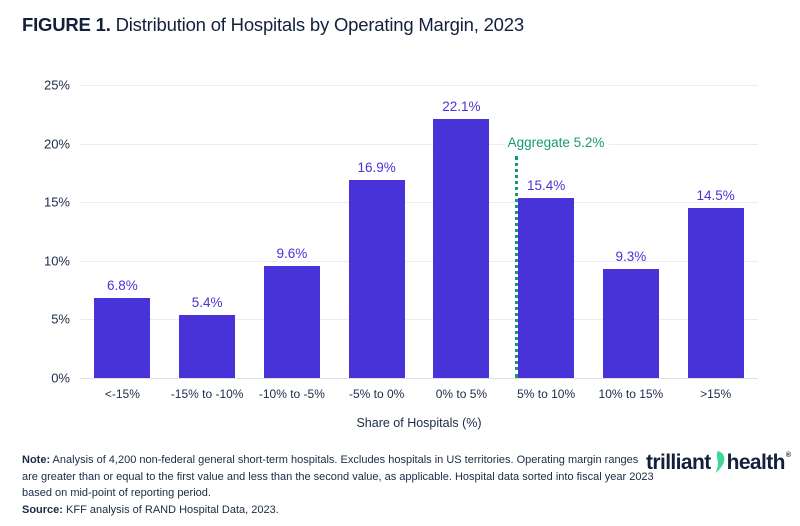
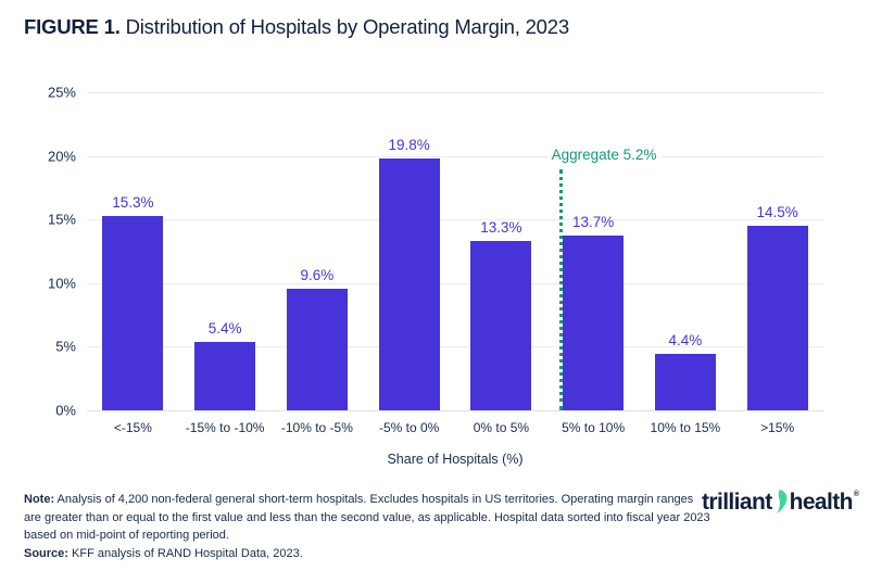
<-15%: 6.8% -> 15.3%
-5% to 0%: 16.9% -> 19.8%
0% to 5%: 22.1% -> 13.3%
5% to 10%: 15.4% -> 13.7%
10% to 15%: 9.3% -> 4.4%
